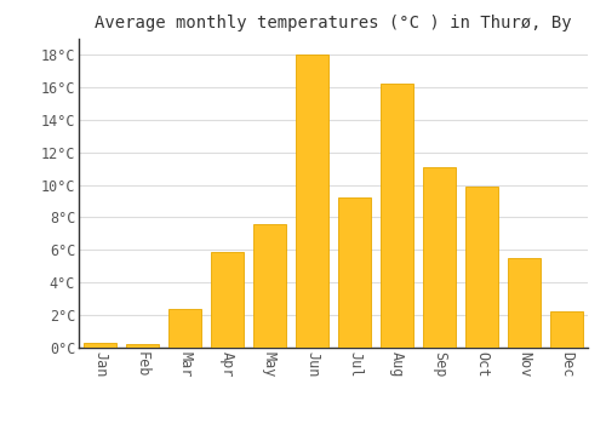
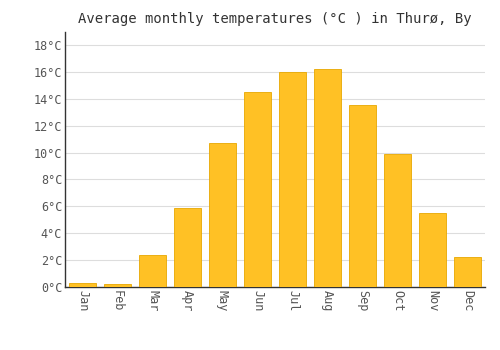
May: 7.6°C -> 10.7°C
Jun: 18.0°C -> 14.5°C
Jul: 9.2°C -> 16.0°C
Sep: 11.1°C -> 13.5°C
